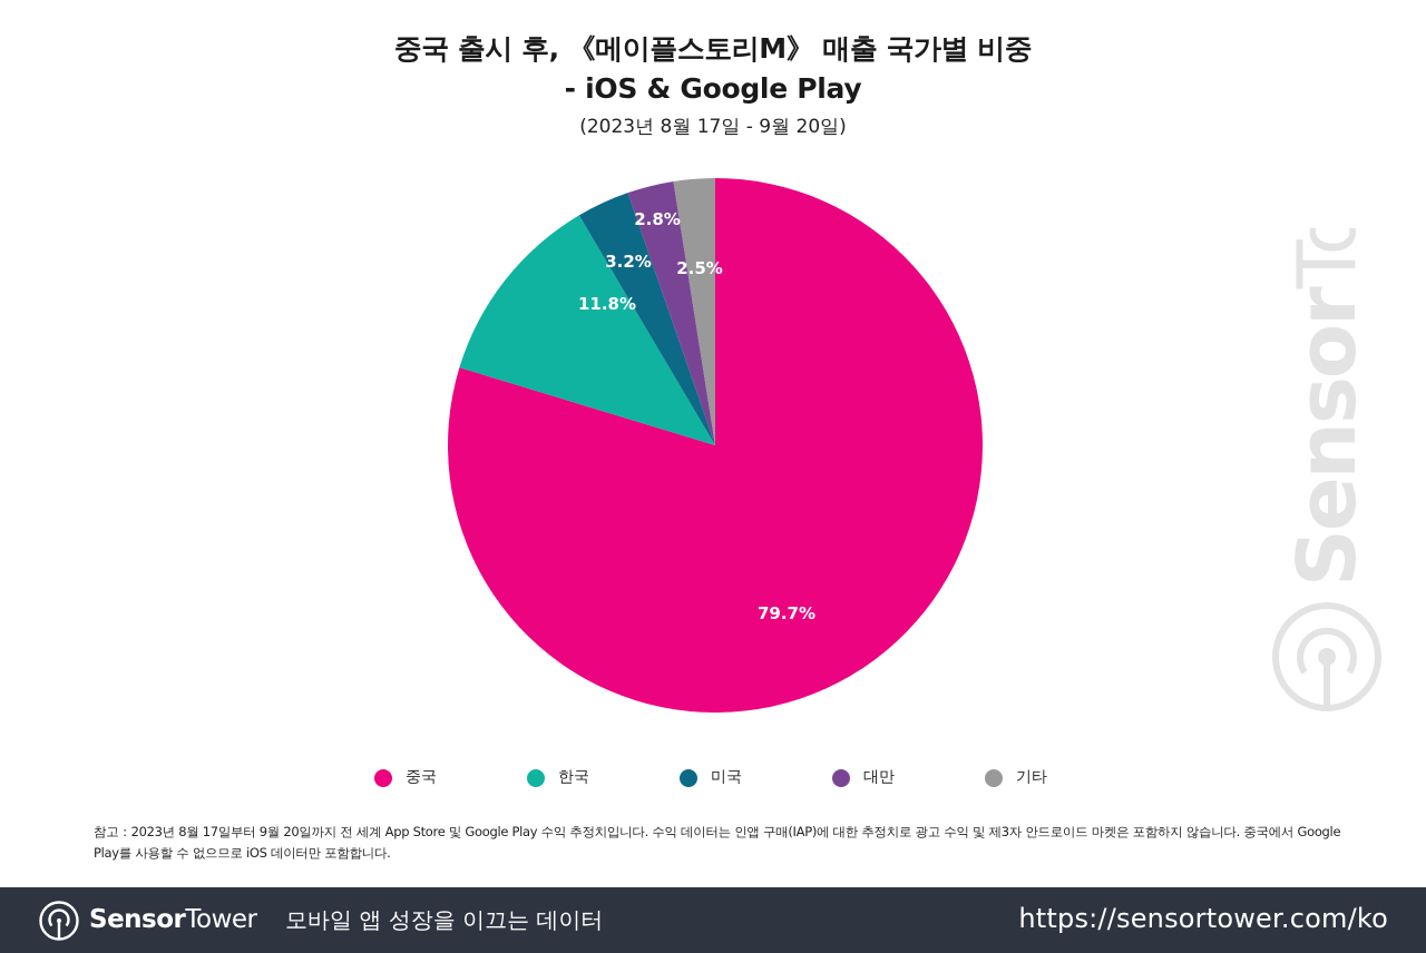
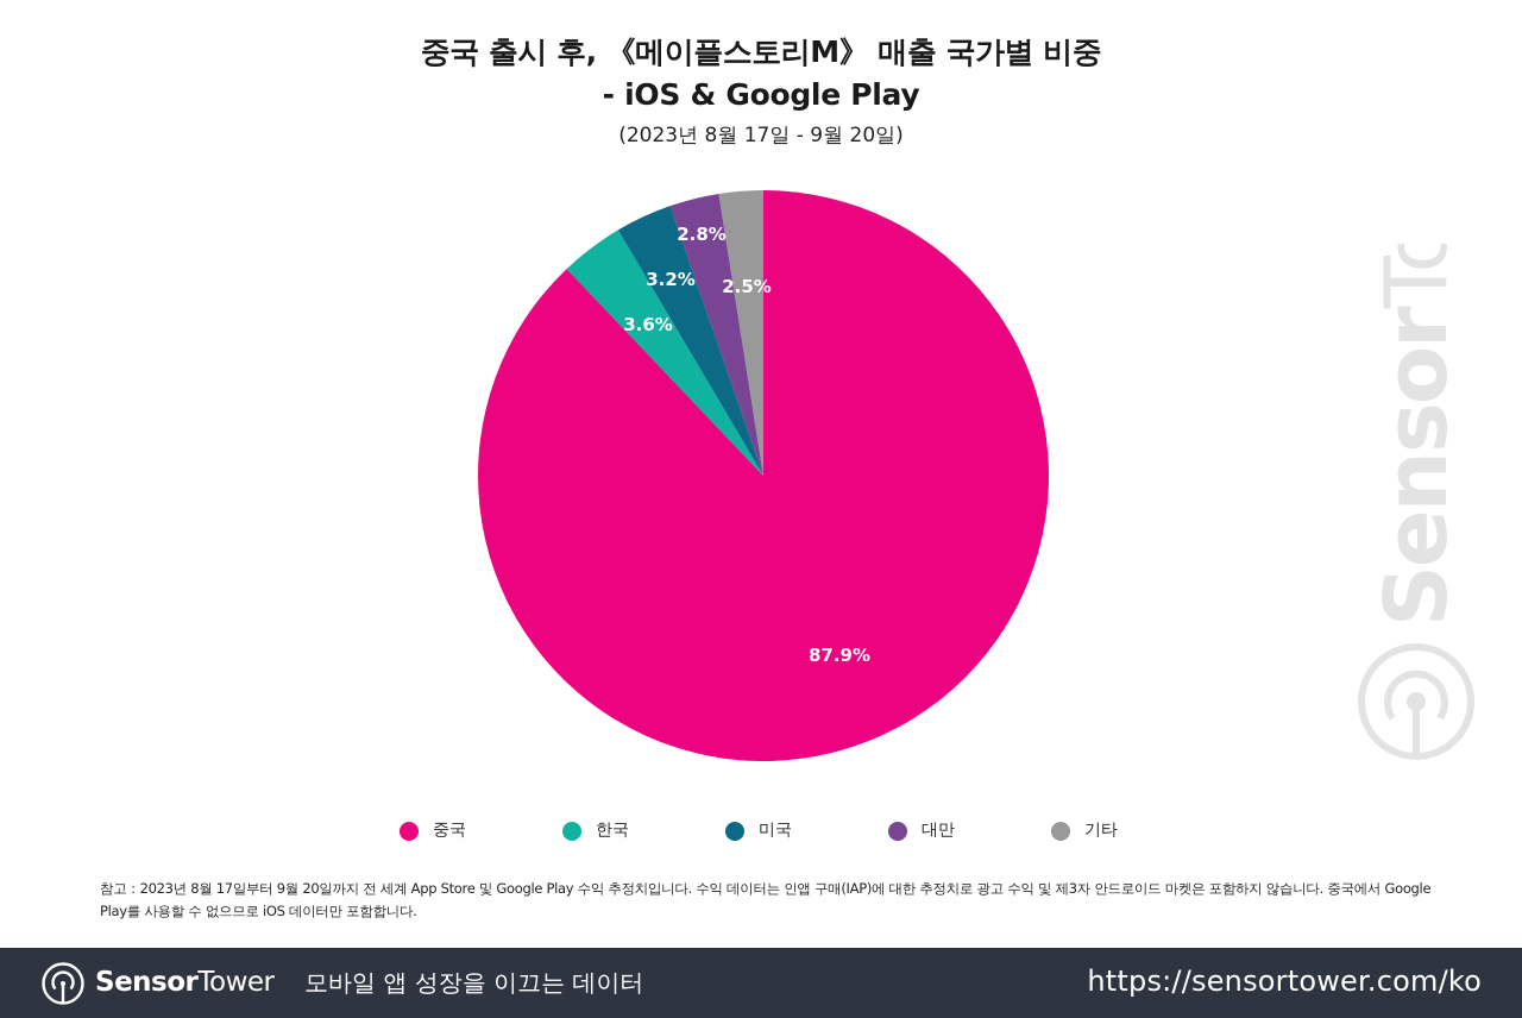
중국: 79.7% -> 87.9%
한국: 11.8% -> 3.6%
